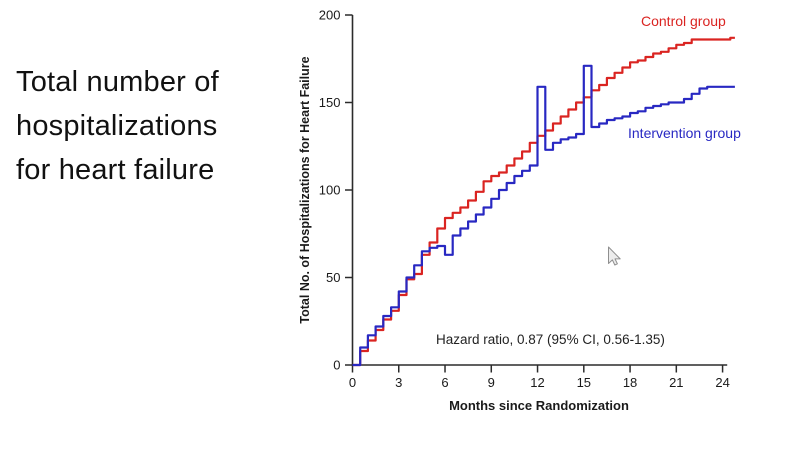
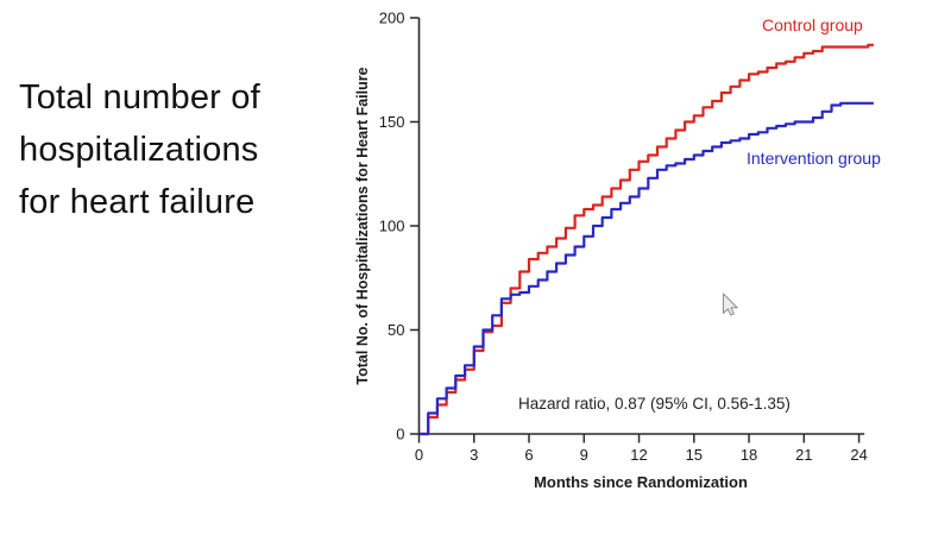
Intervention group/6: 63 -> 71
Intervention group/12: 159 -> 118
Intervention group/15: 171 -> 134
